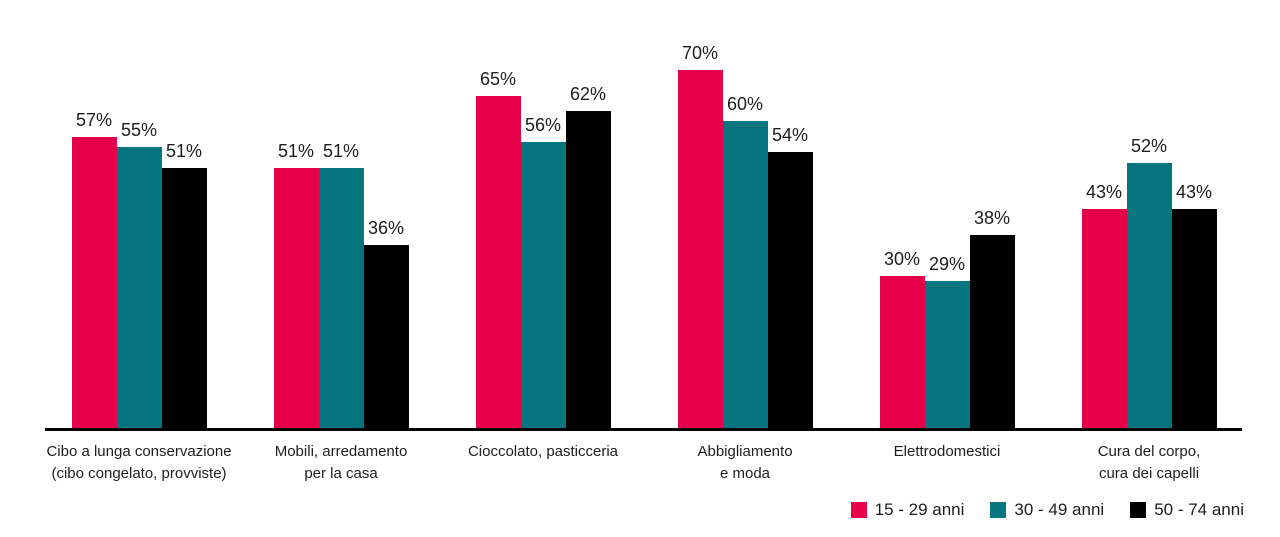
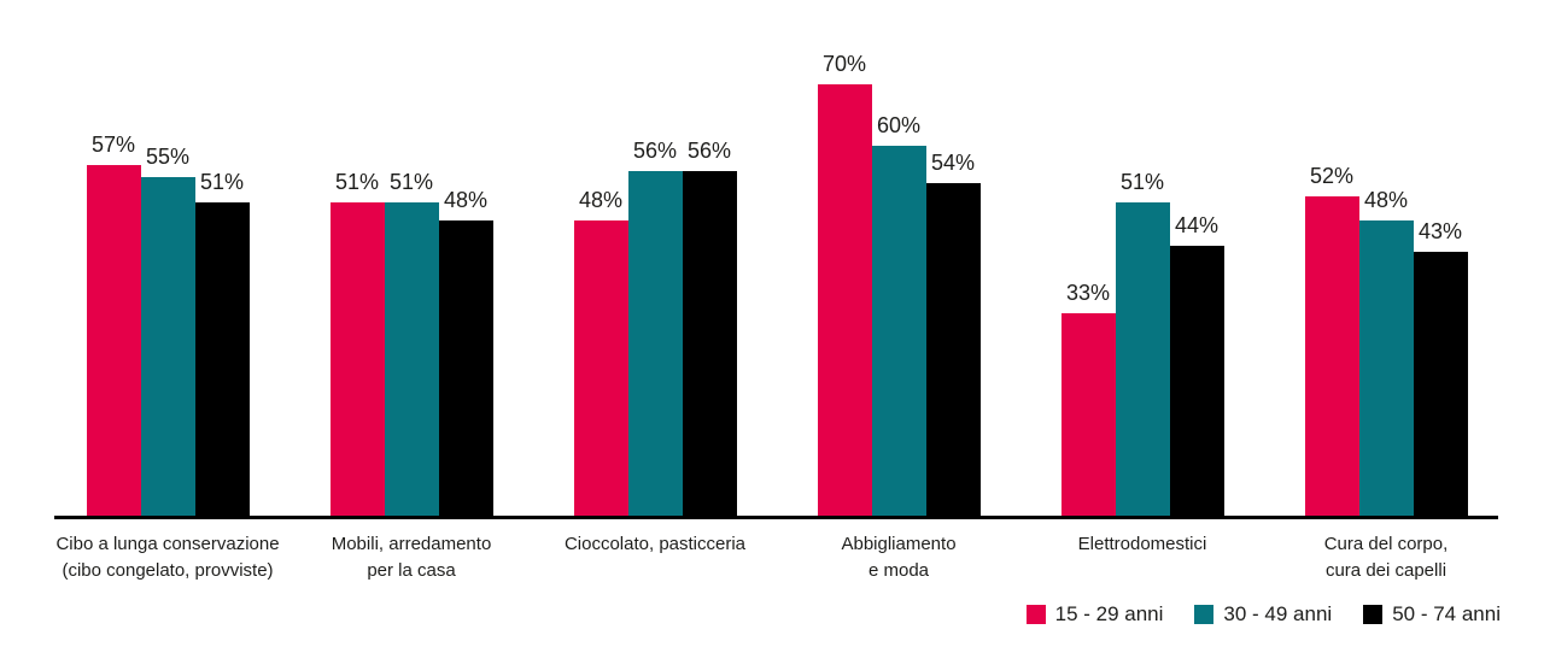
50 - 74 anni/Mobili, arredamento per la casa: 36% -> 48%
15 - 29 anni/Cioccolato, pasticceria: 65% -> 48%
50 - 74 anni/Cioccolato, pasticceria: 62% -> 56%
15 - 29 anni/Elettrodomestici: 30% -> 33%
30 - 49 anni/Elettrodomestici: 29% -> 51%
50 - 74 anni/Elettrodomestici: 38% -> 44%
15 - 29 anni/Cura del corpo, cura dei capelli: 43% -> 52%
30 - 49 anni/Cura del corpo, cura dei capelli: 52% -> 48%
